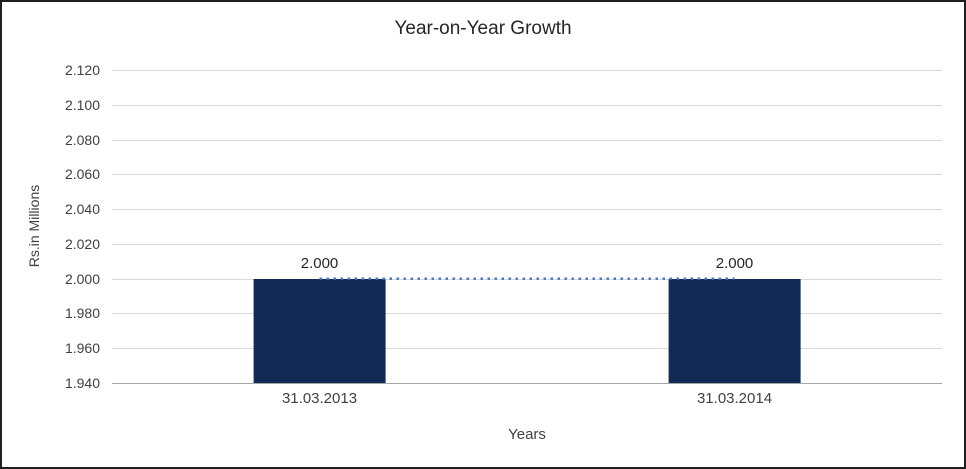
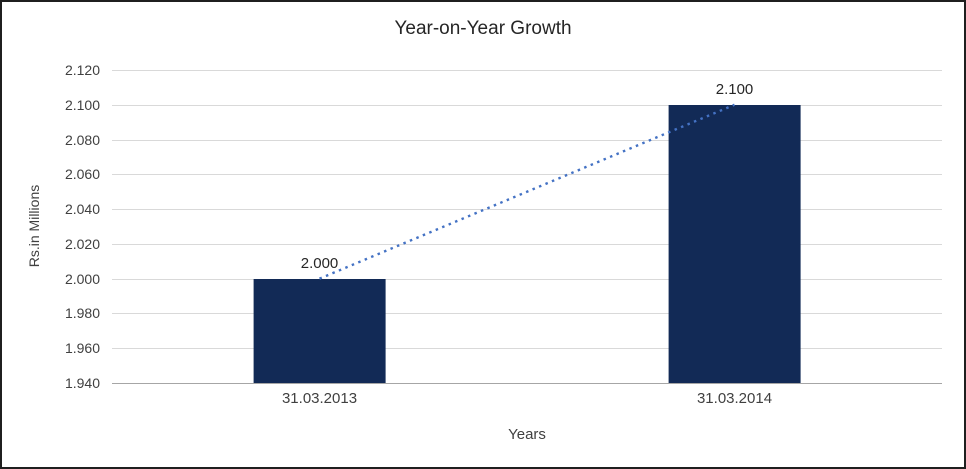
31.03.2014: 2.000 -> 2.100
